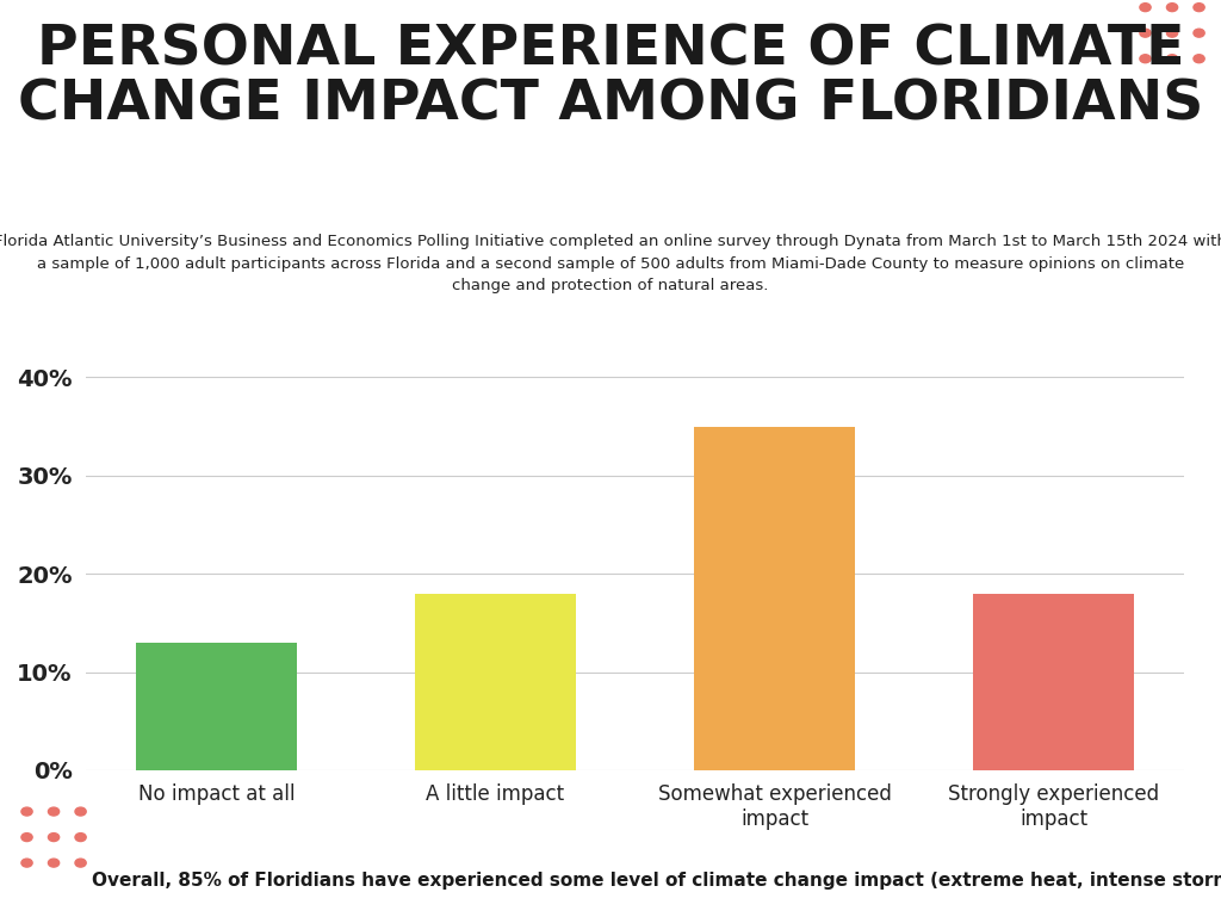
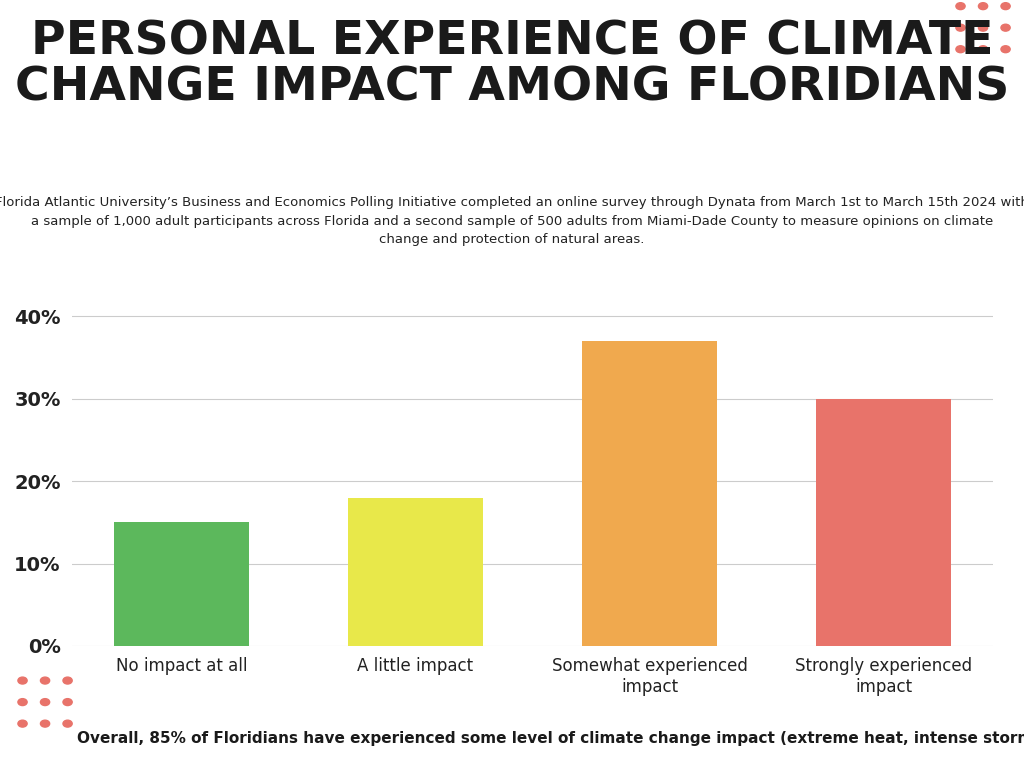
No impact at all: 13% -> 15%
Somewhat experienced impact: 35% -> 37%
Strongly experienced impact: 18% -> 30%
